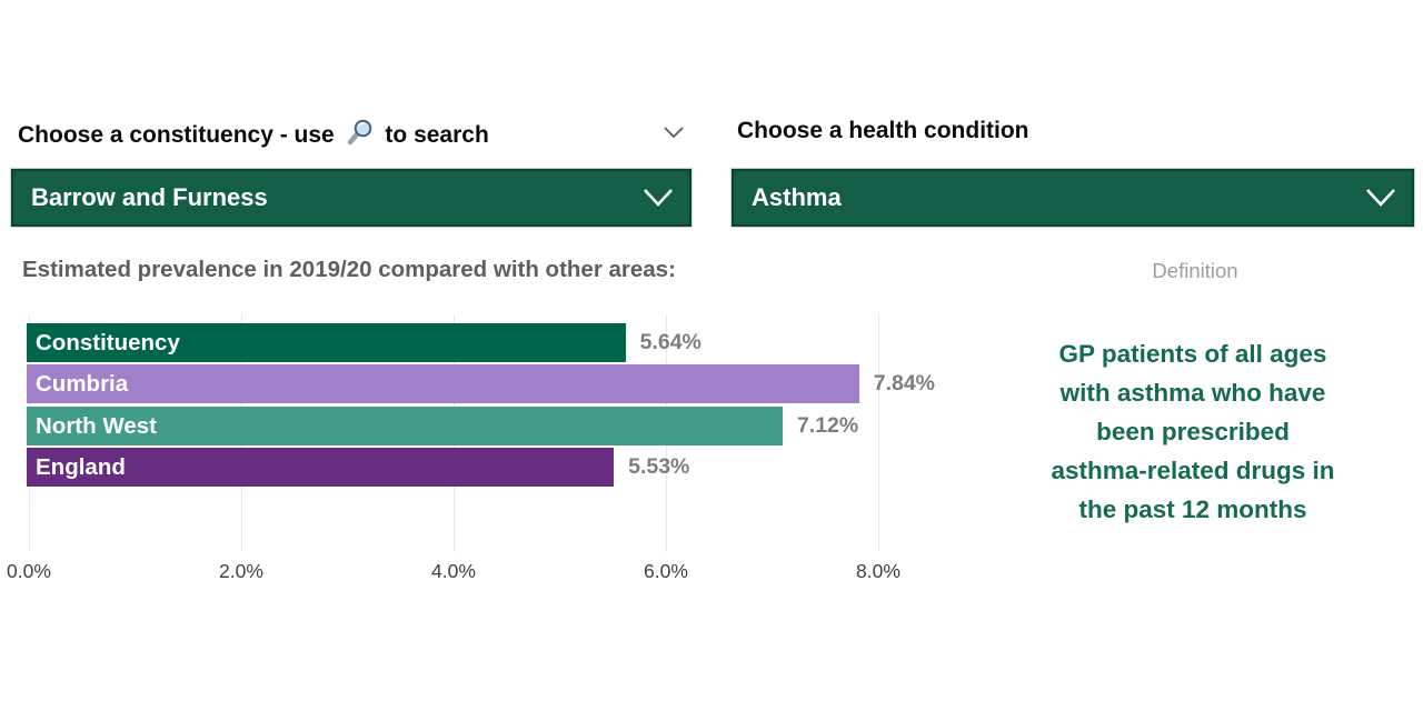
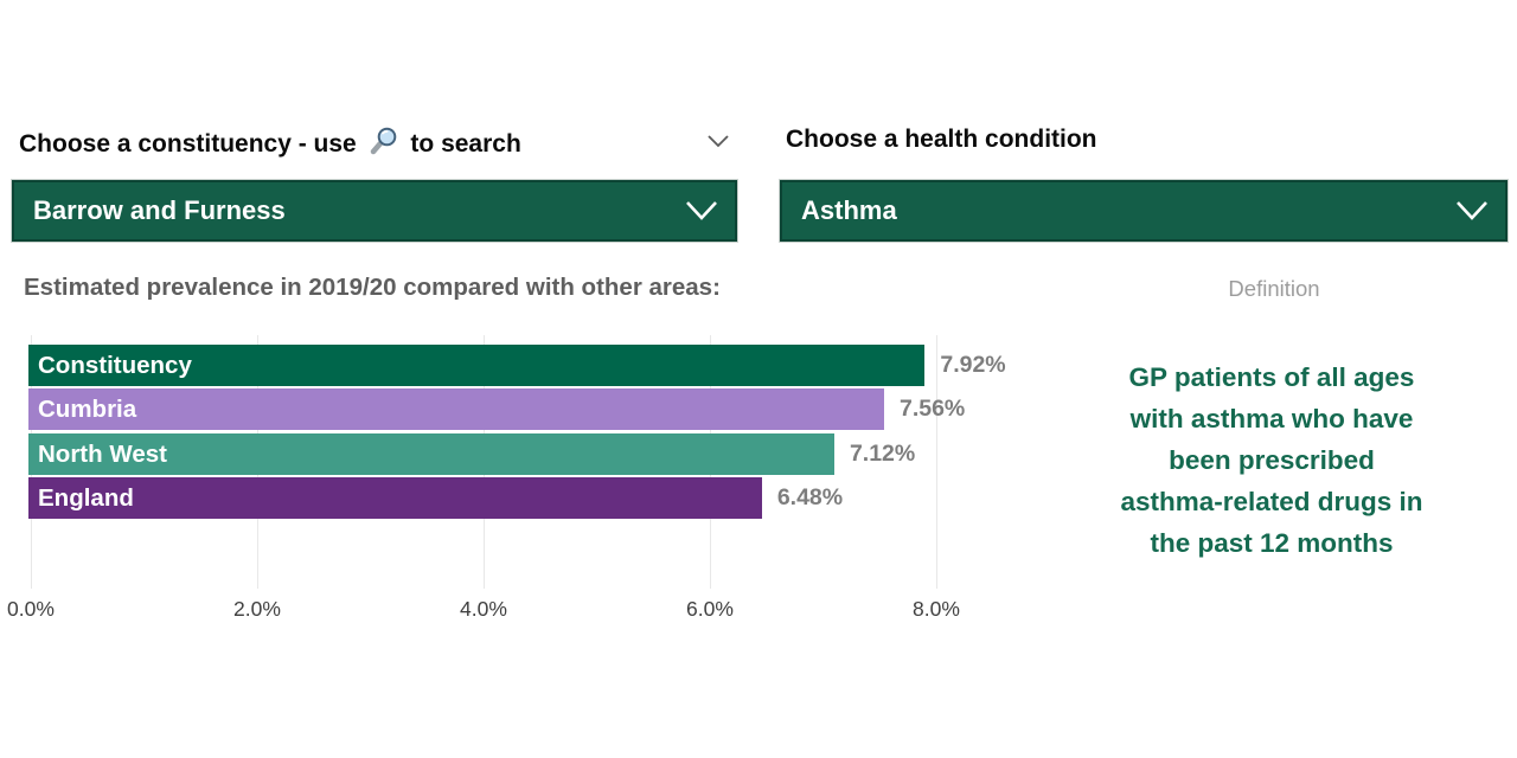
Constituency: 5.64% -> 7.92%
Cumbria: 7.84% -> 7.56%
England: 5.53% -> 6.48%
